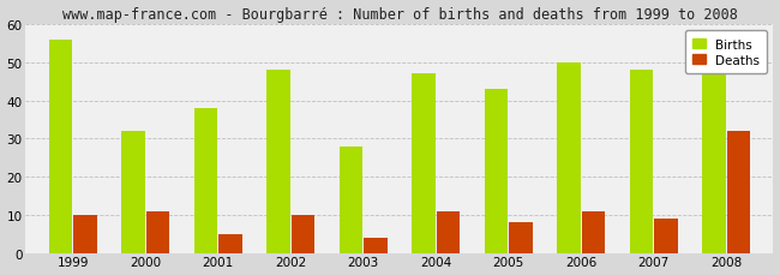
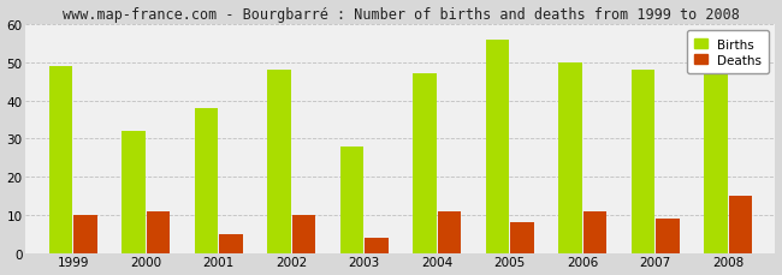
Births/1999: 56 -> 49
Births/2005: 43 -> 56
Deaths/2008: 32 -> 15
